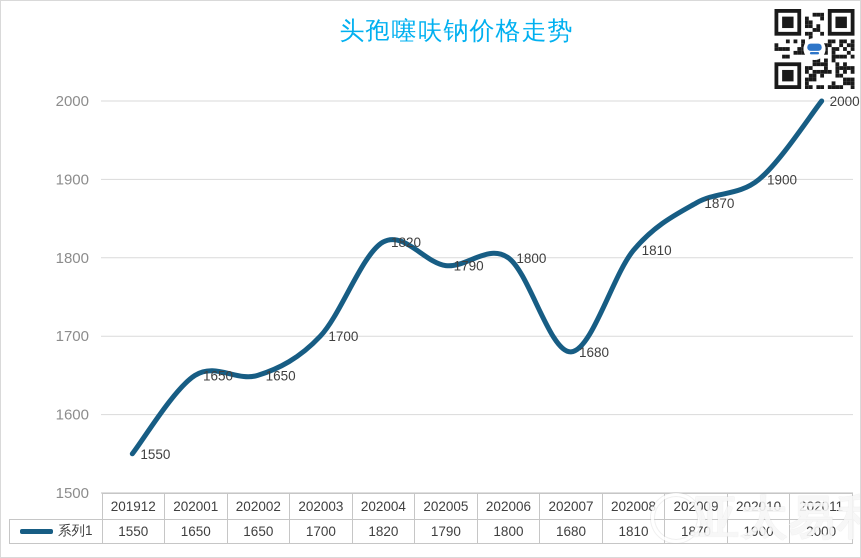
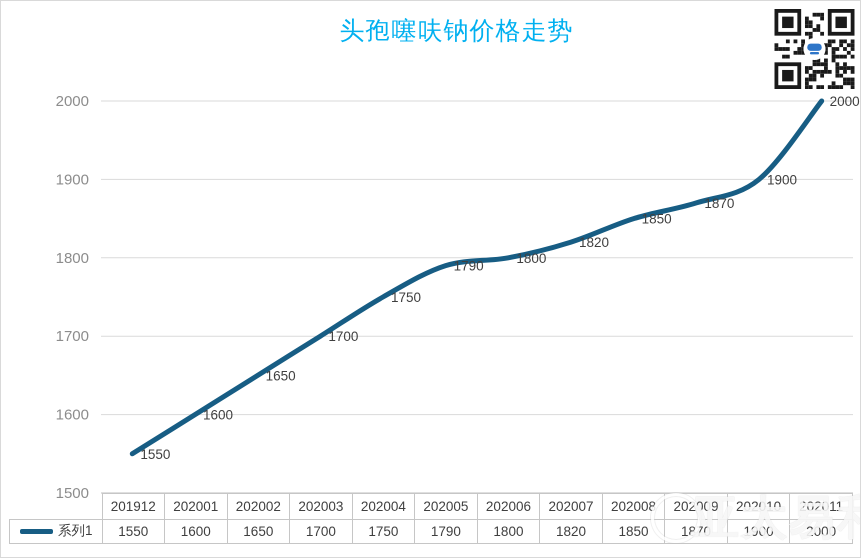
202001: 1650 -> 1600
202004: 1820 -> 1750
202007: 1680 -> 1820
202008: 1810 -> 1850
